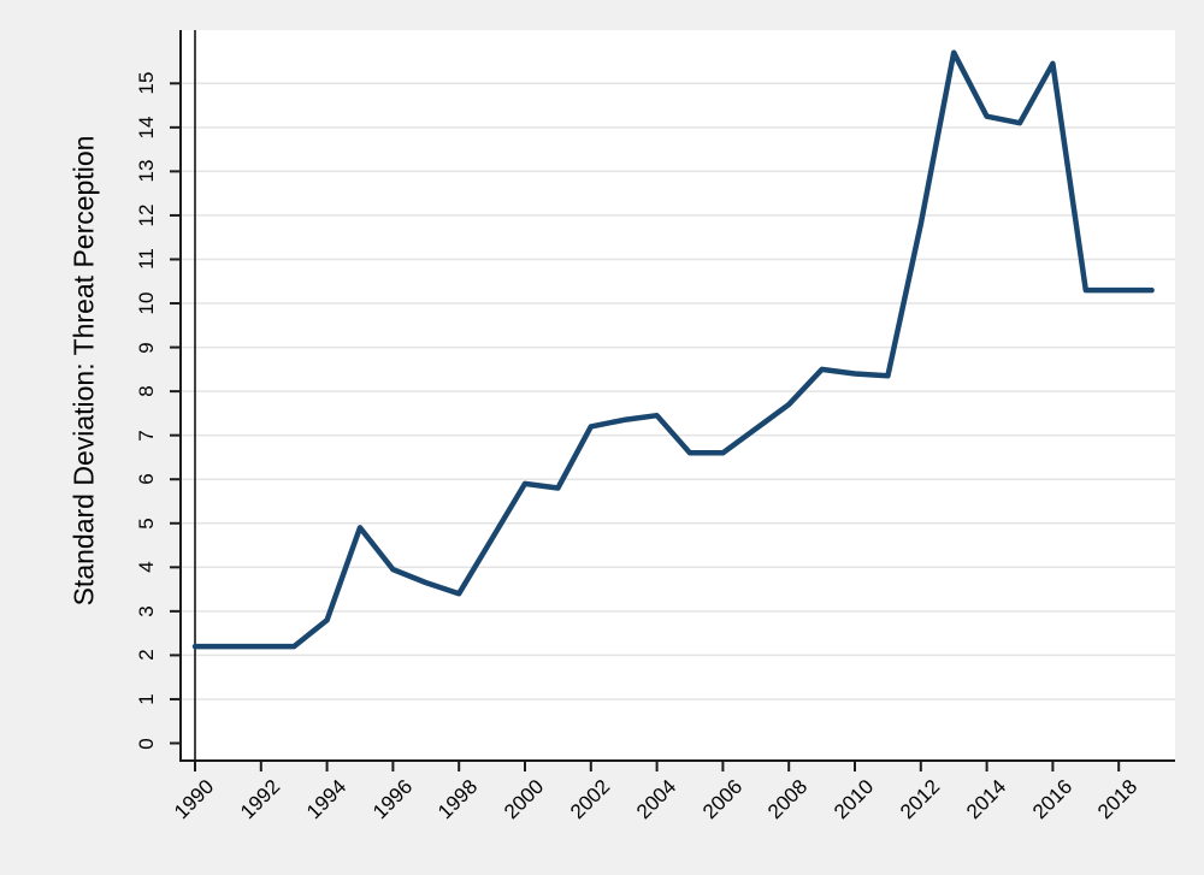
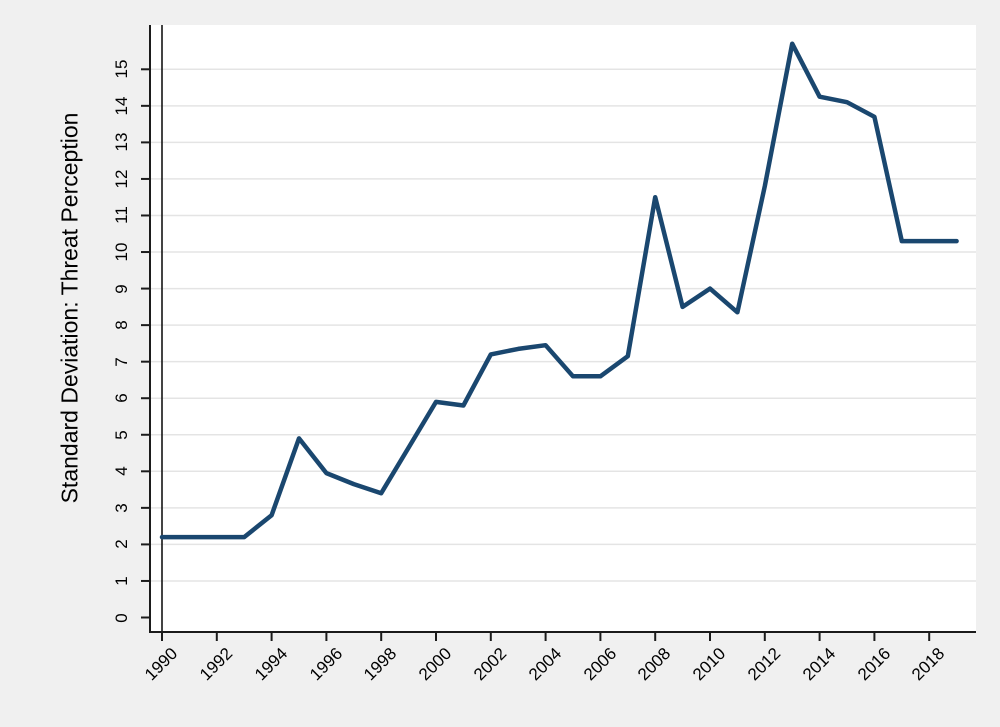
2008: 7.7 -> 11.5
2010: 8.4 -> 9.0
2016: 15.4 -> 13.7
